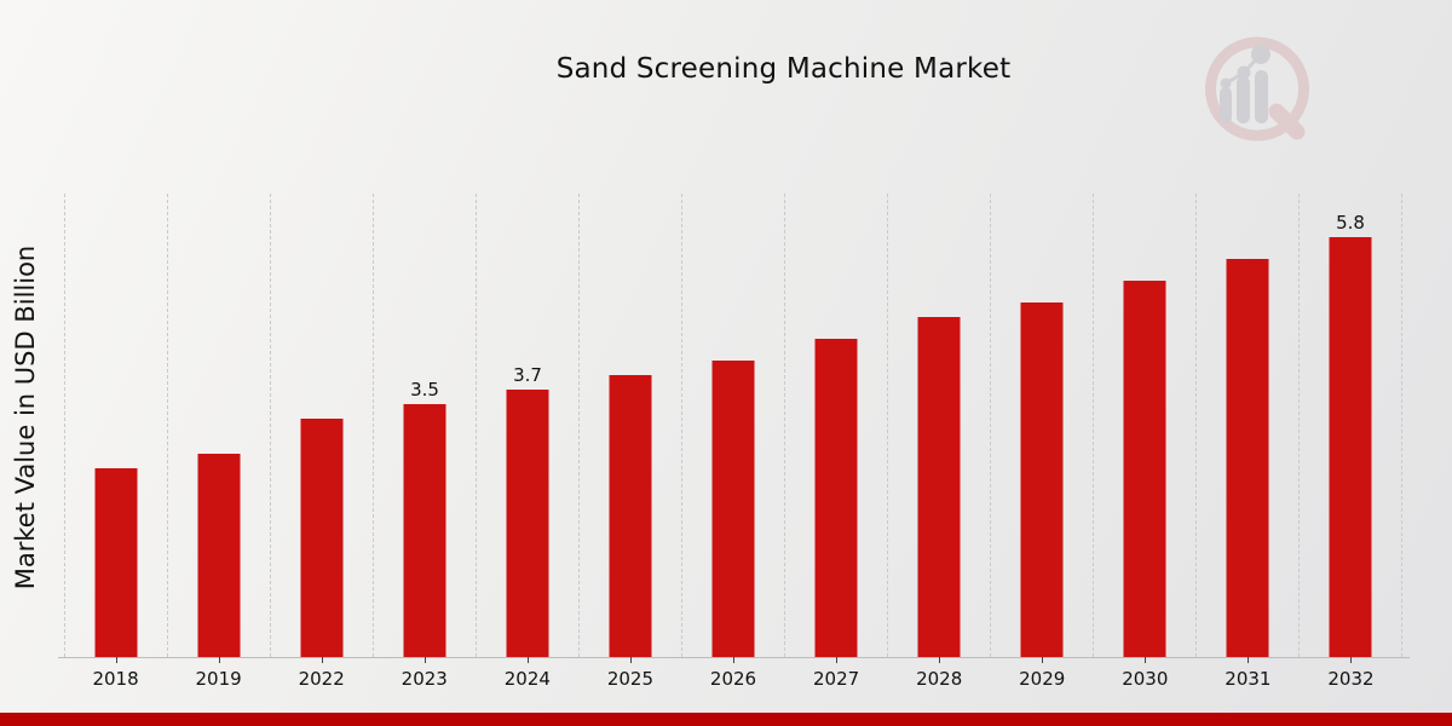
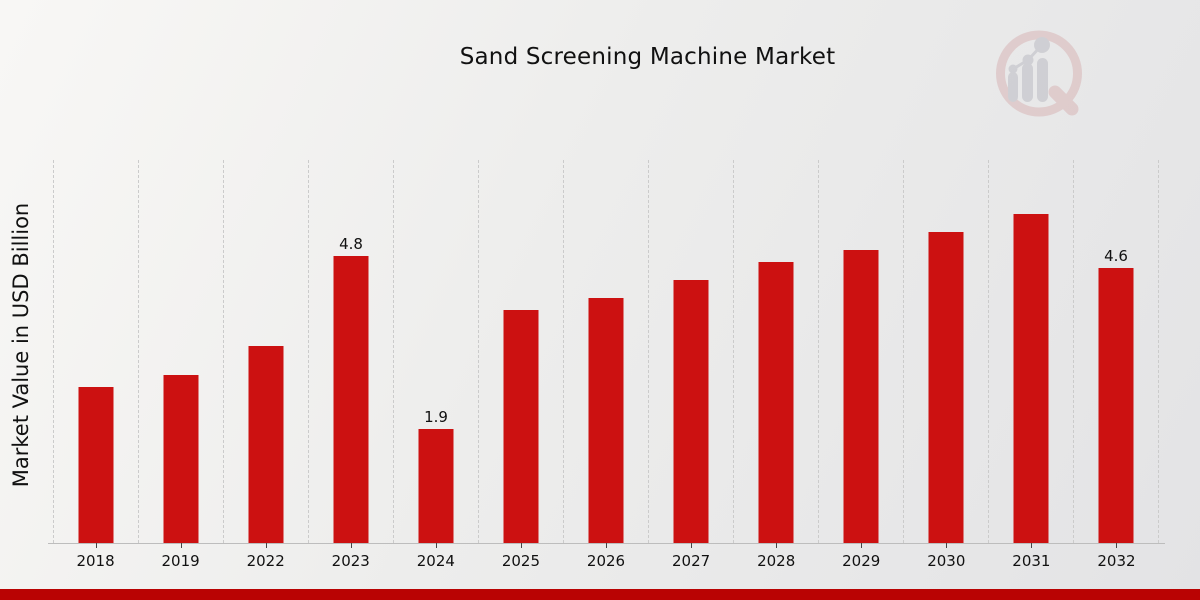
2023: 3.5 -> 4.8
2024: 3.7 -> 1.9
2032: 5.8 -> 4.6
